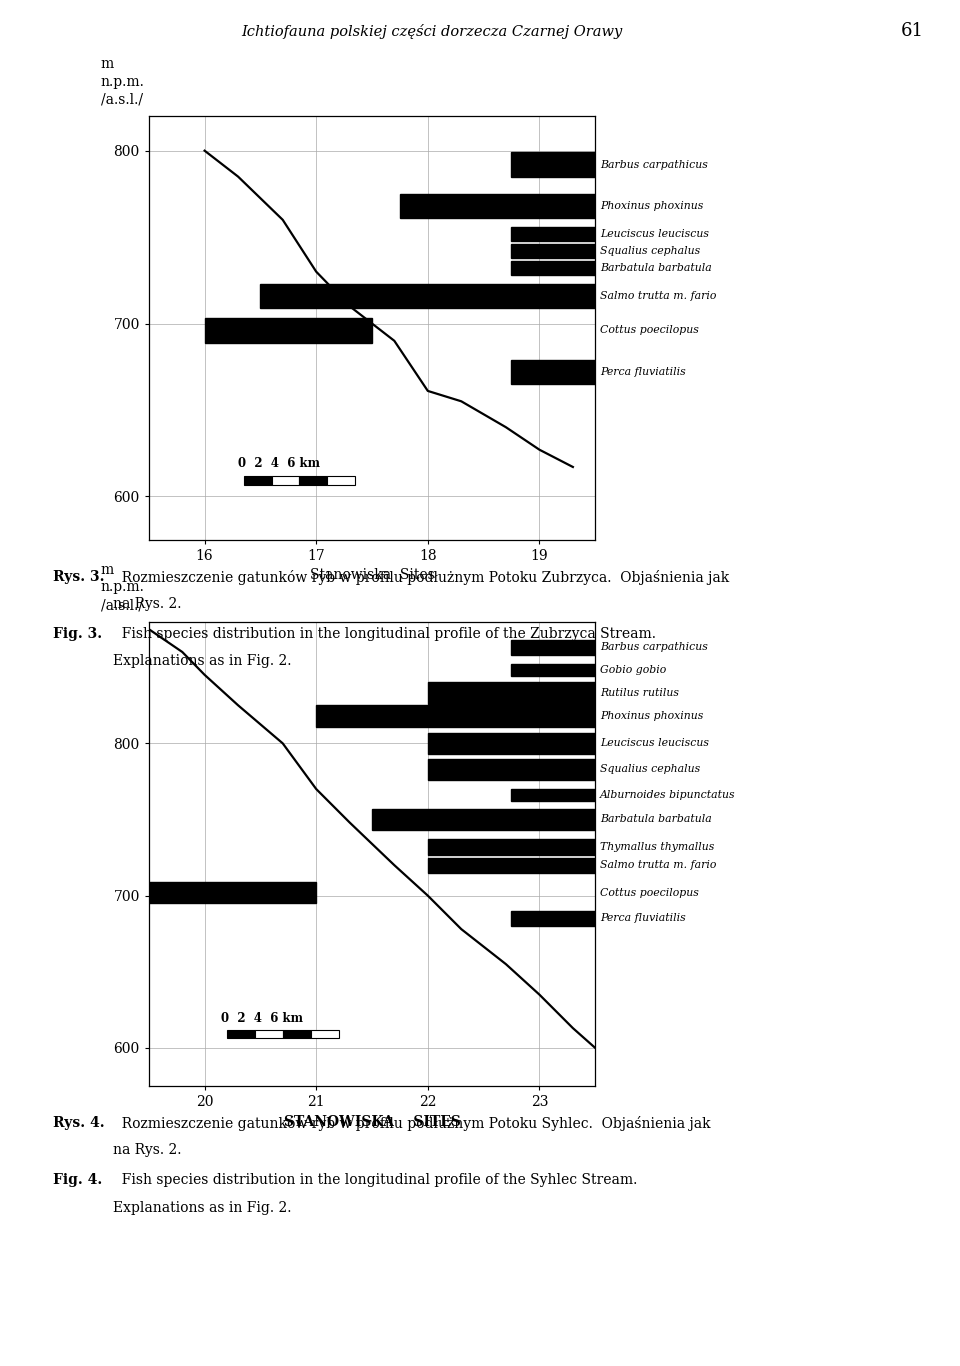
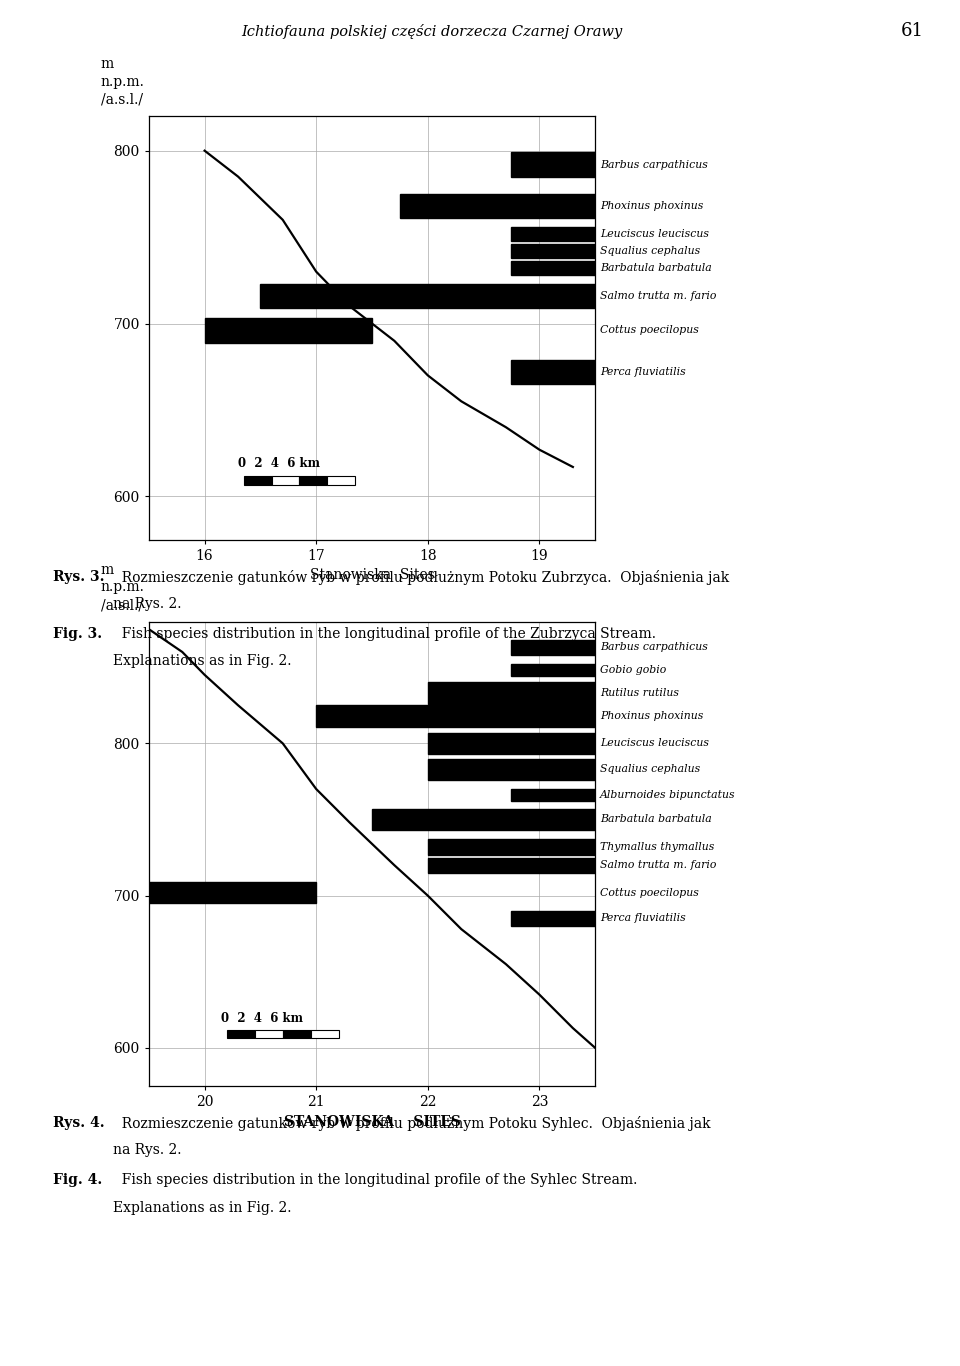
18: 661 -> 670
